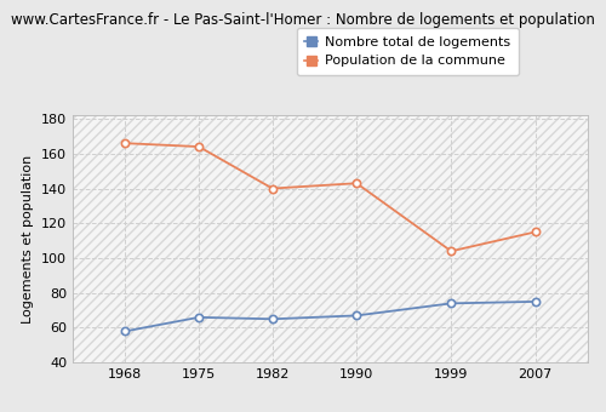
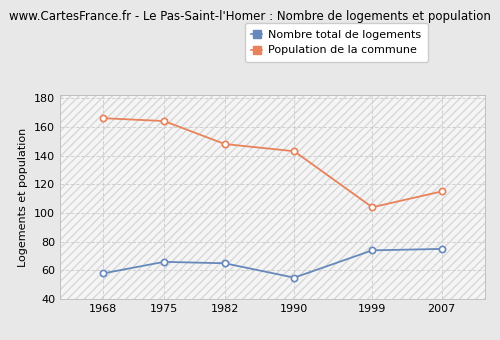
Population de la commune/1982: 140 -> 148
Nombre total de logements/1990: 67 -> 55
